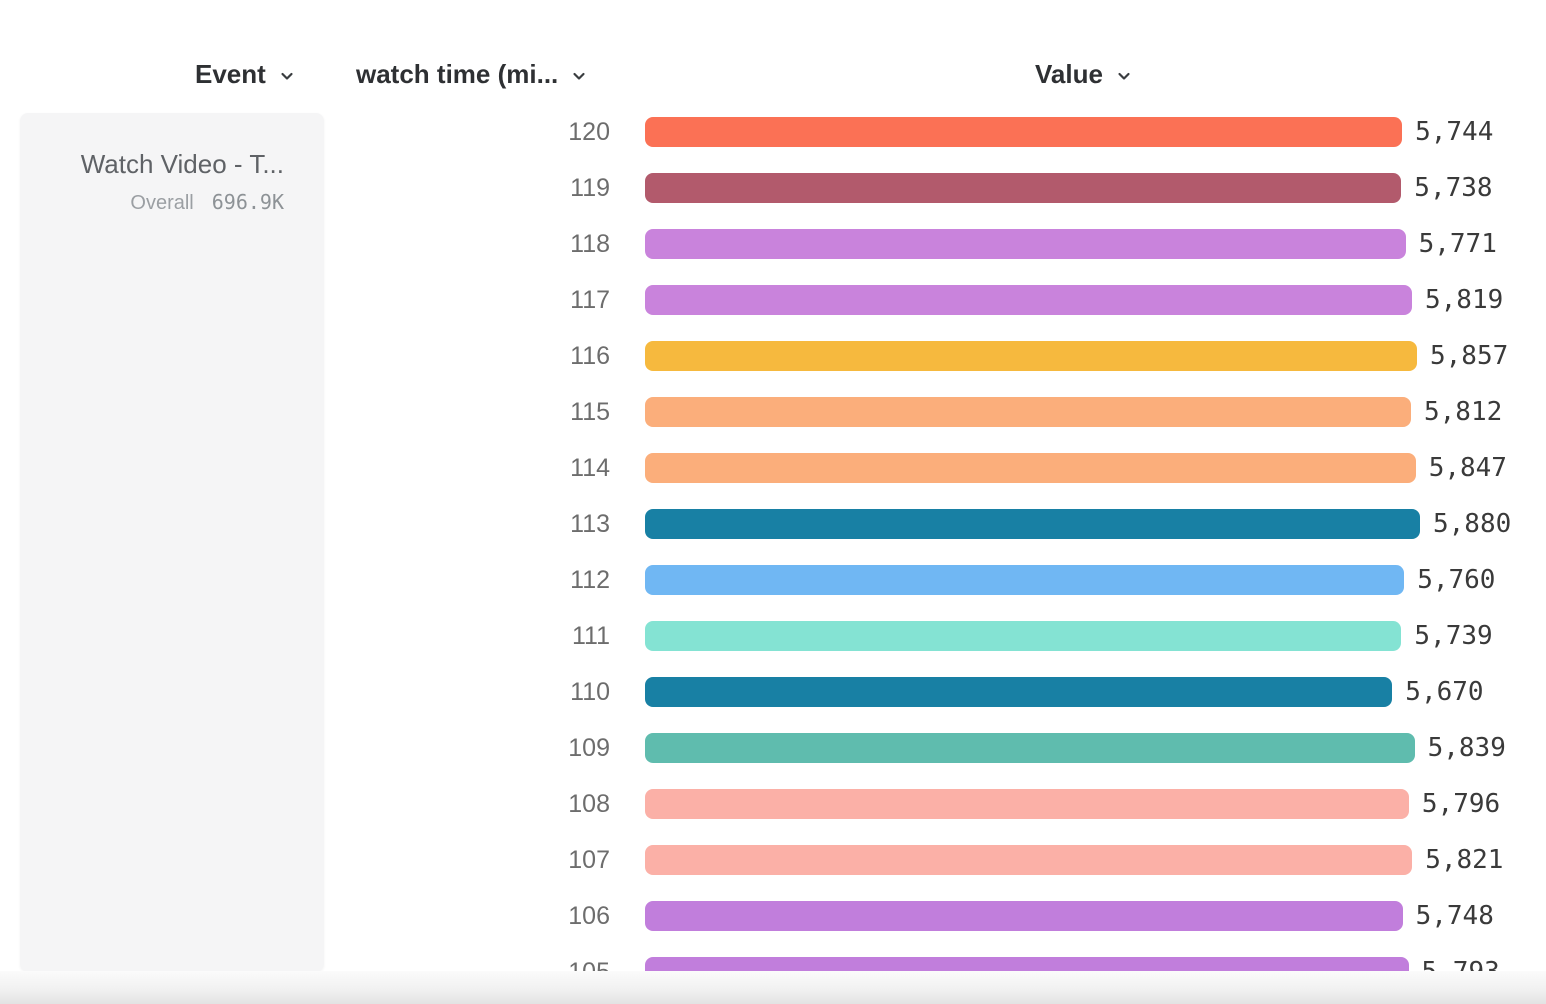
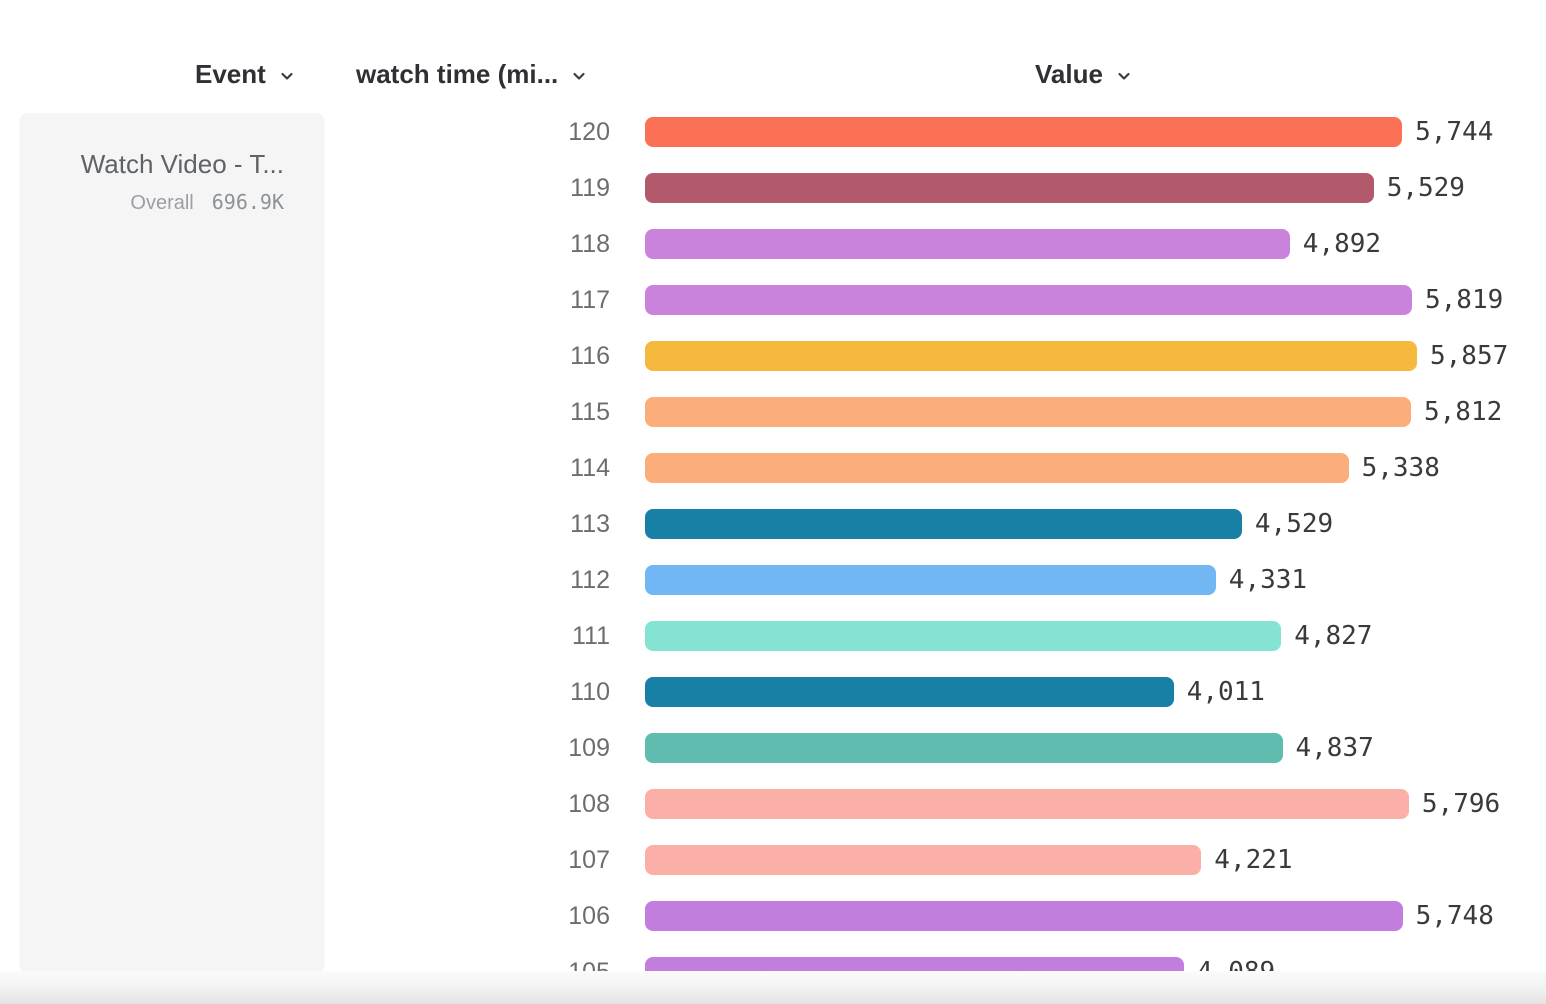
119: 5,738 -> 5,529
118: 5,771 -> 4,892
114: 5,847 -> 5,338
113: 5,880 -> 4,529
112: 5,760 -> 4,331
111: 5,739 -> 4,827
110: 5,670 -> 4,011
109: 5,839 -> 4,837
107: 5,821 -> 4,221
105: 5,793 -> 4,089
